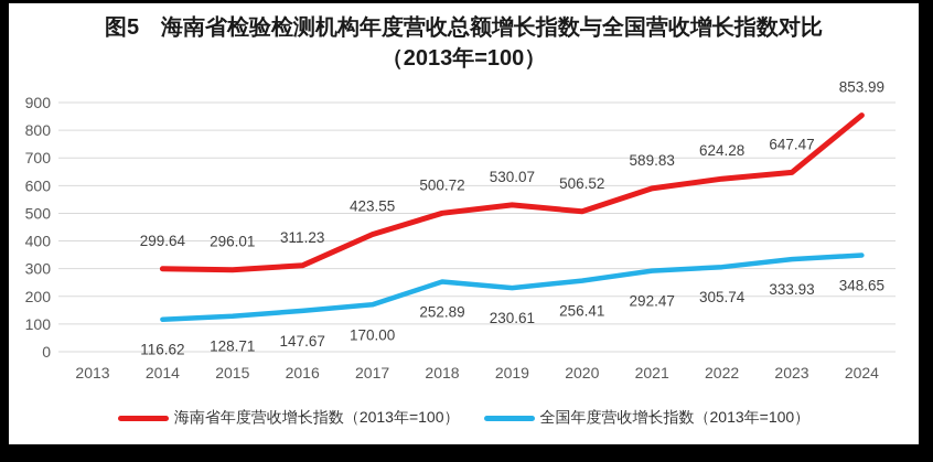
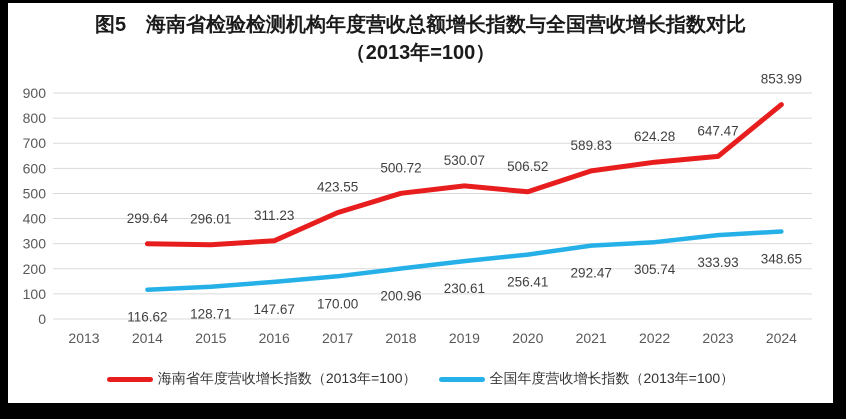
全国年度营收增长指数（2013年=100）/2018: 252.89 -> 200.96
